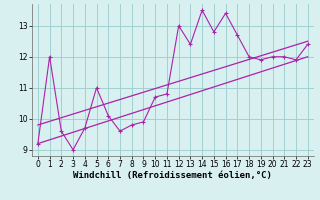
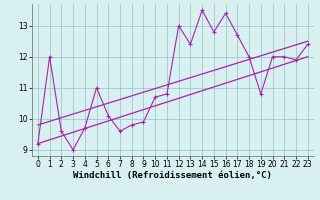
19: 11.9 -> 10.8
